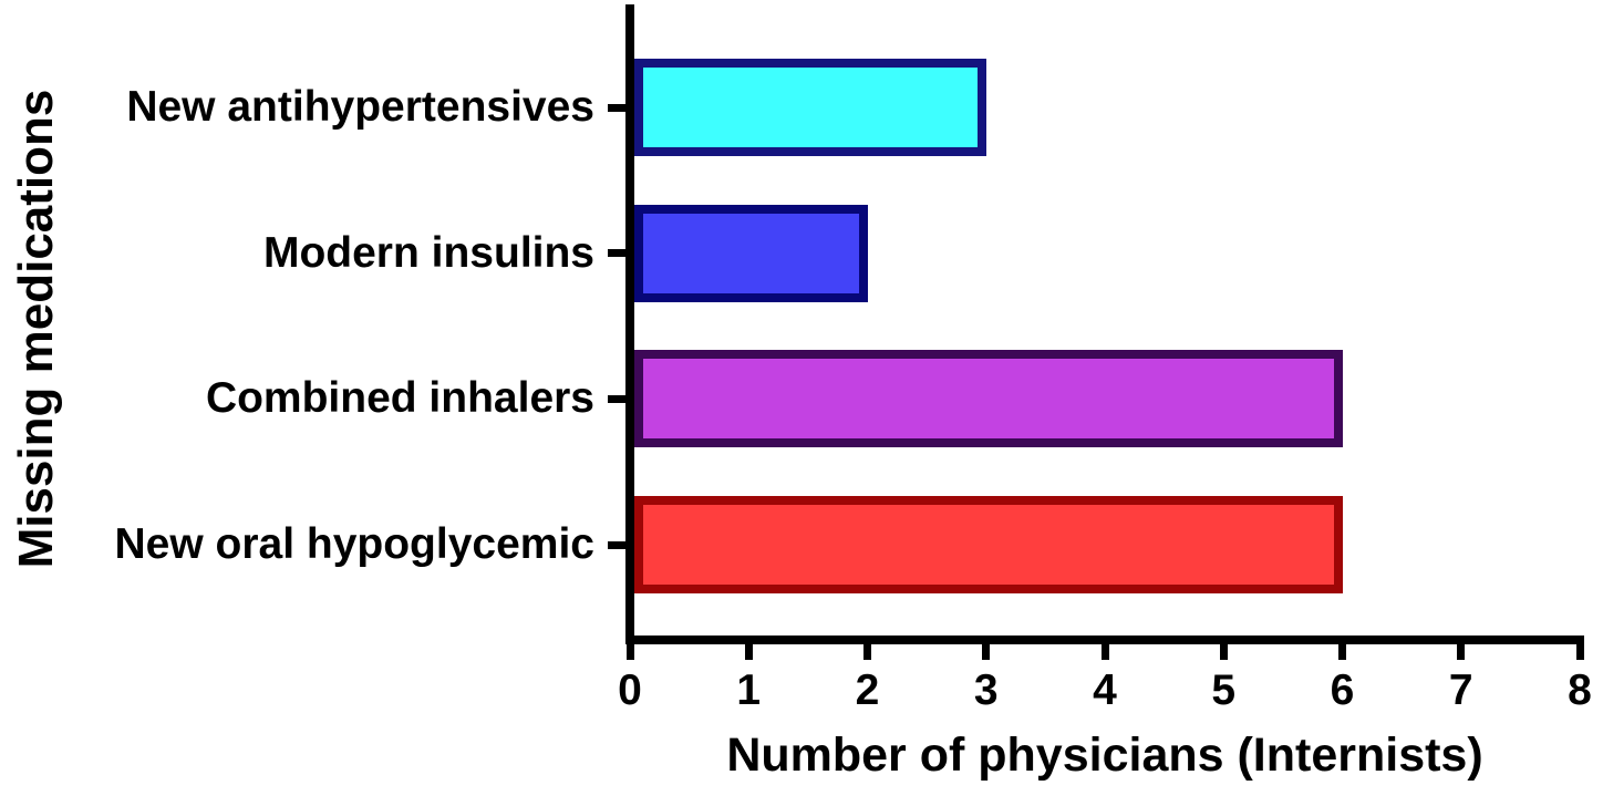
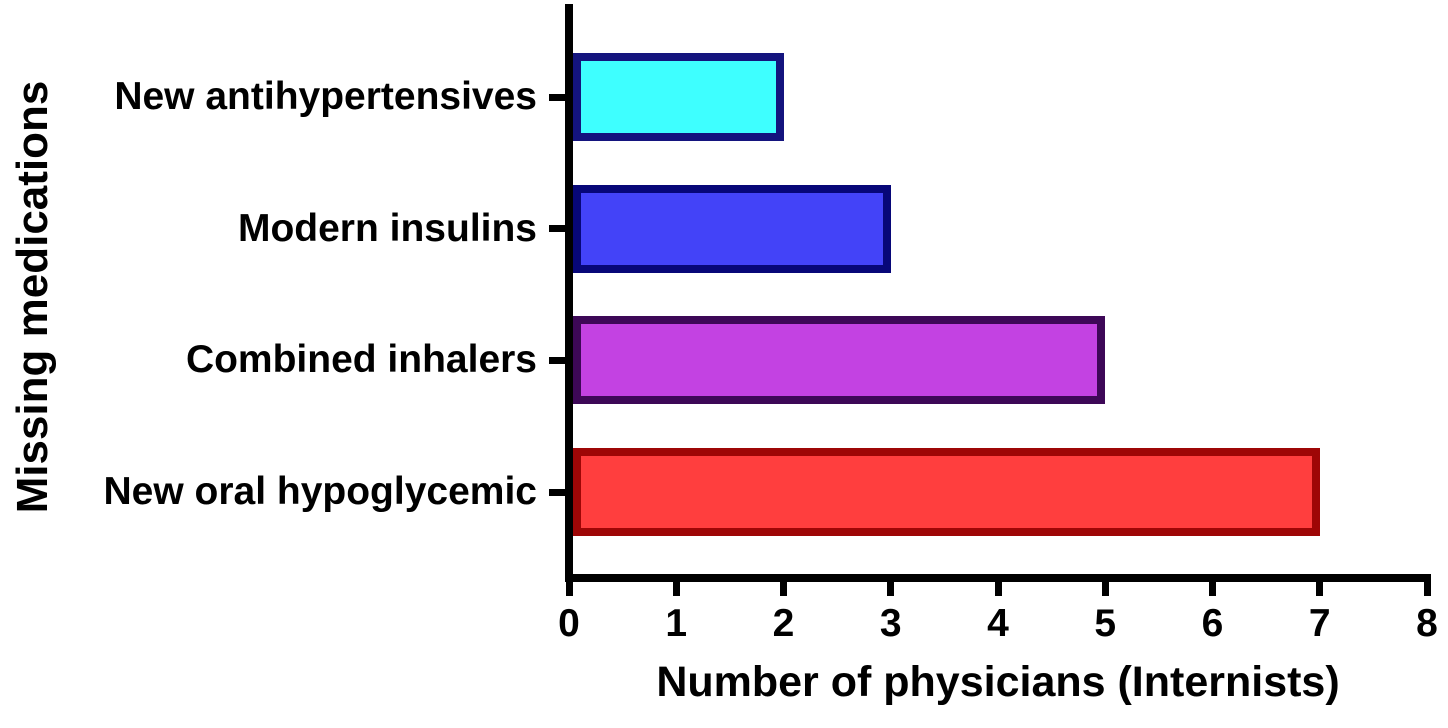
New antihypertensives: 3 -> 2
Modern insulins: 2 -> 3
Combined inhalers: 6 -> 5
New oral hypoglycemic: 6 -> 7
